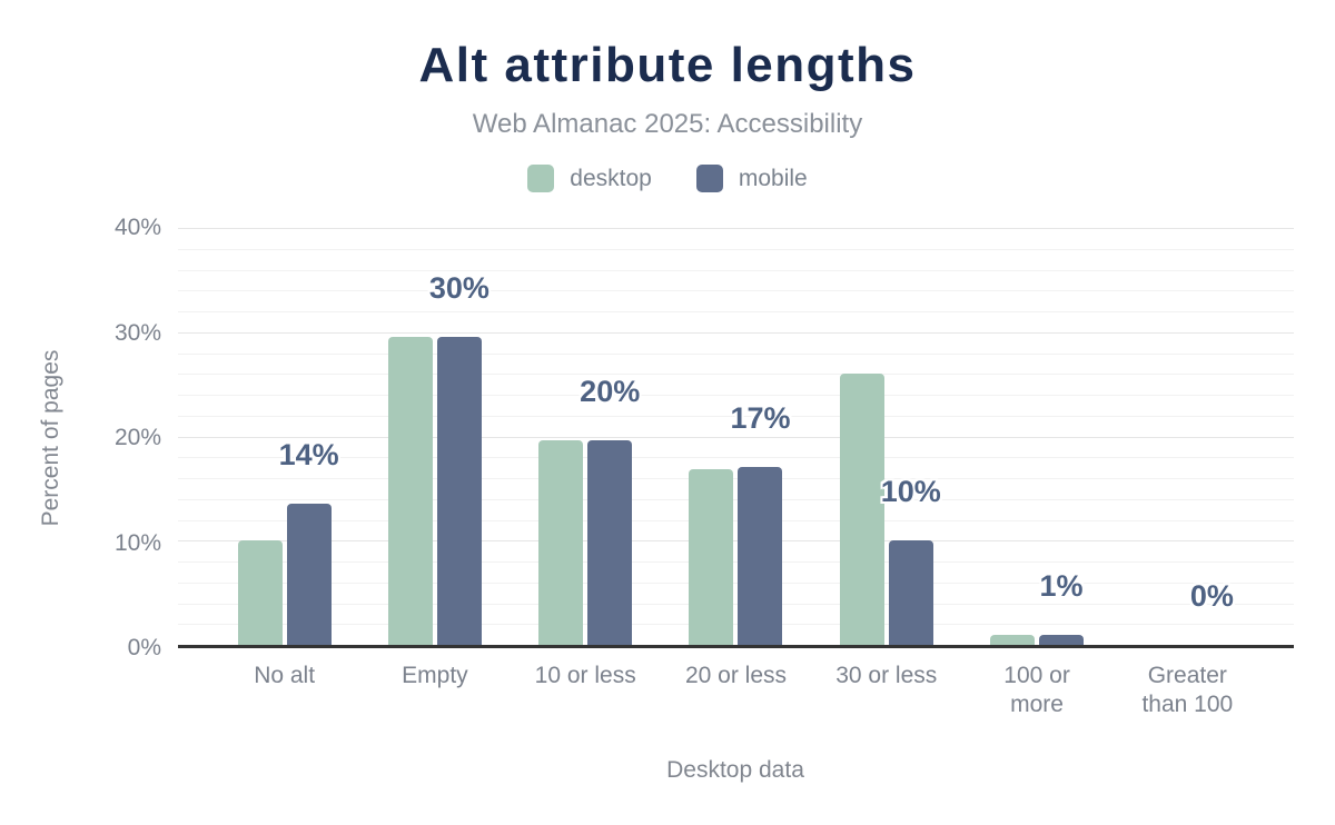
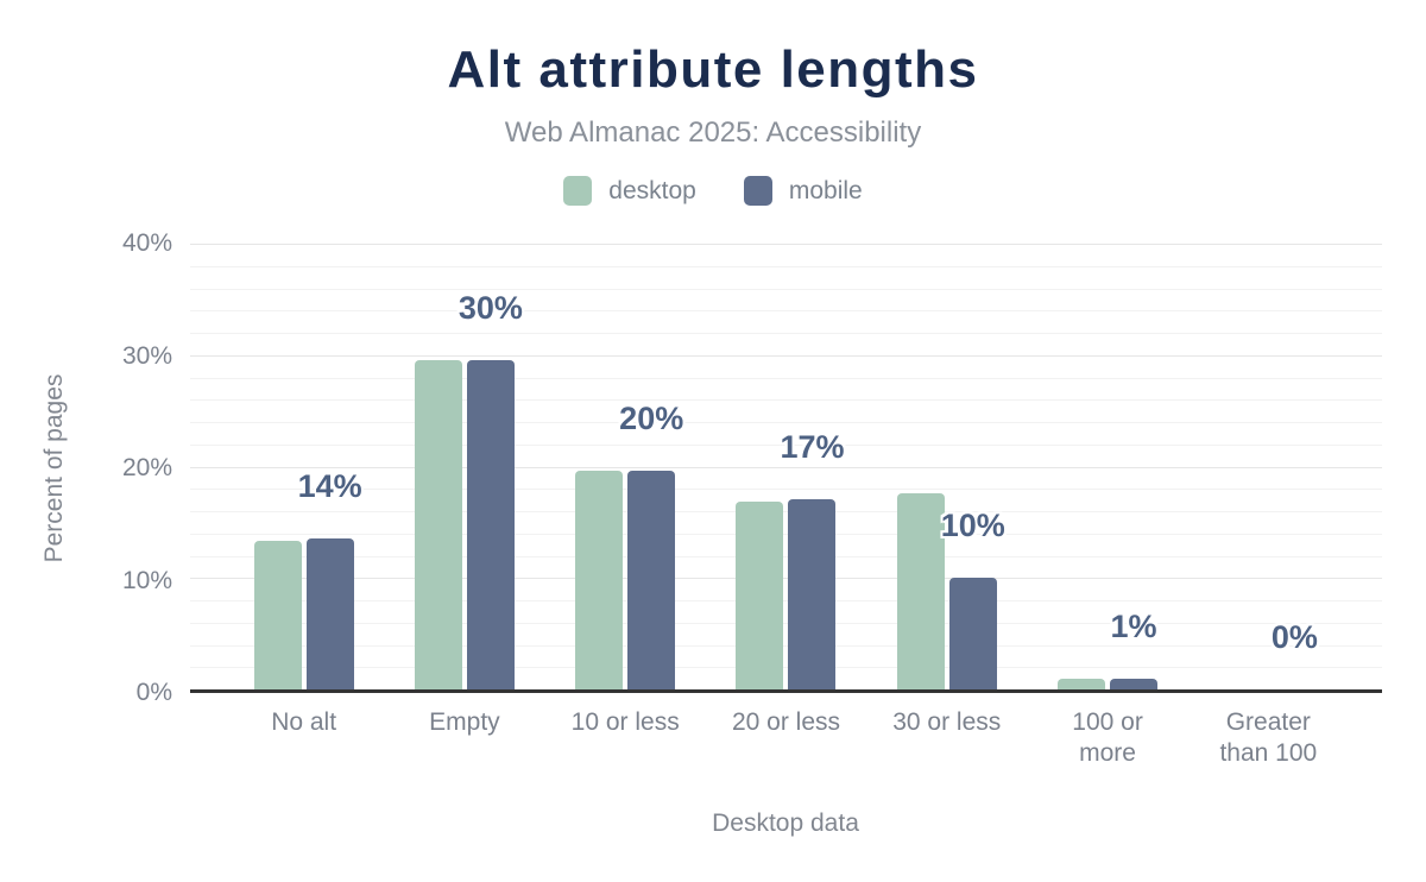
desktop/No alt: 10% -> 13%
desktop/30 or less: 26% -> 18%
